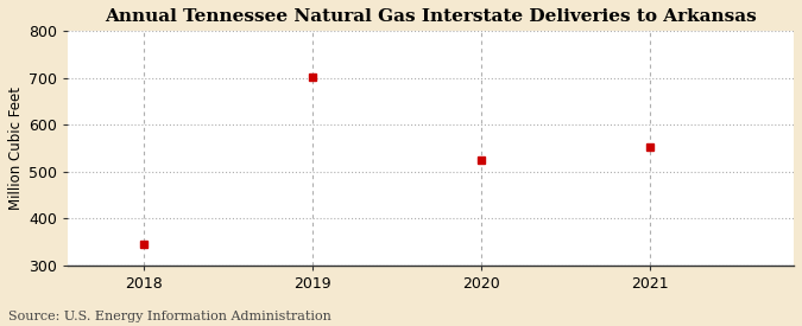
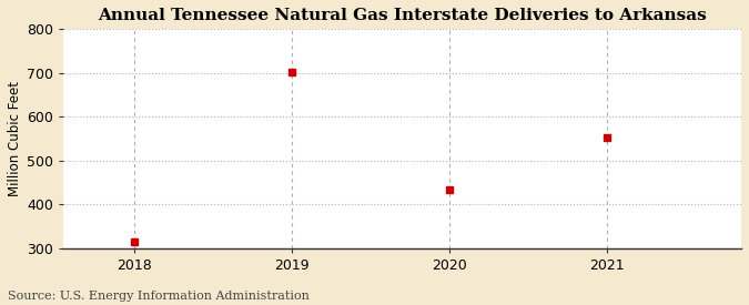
2018: 345 -> 316
2020: 525 -> 435
